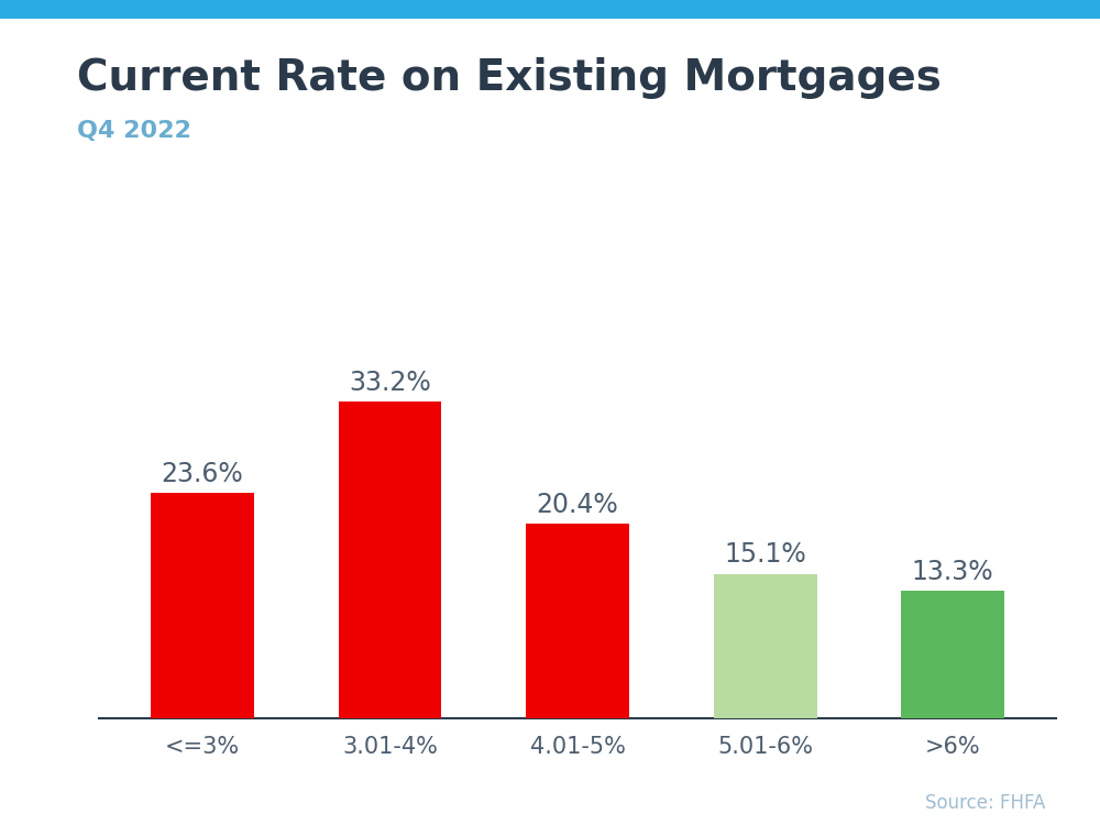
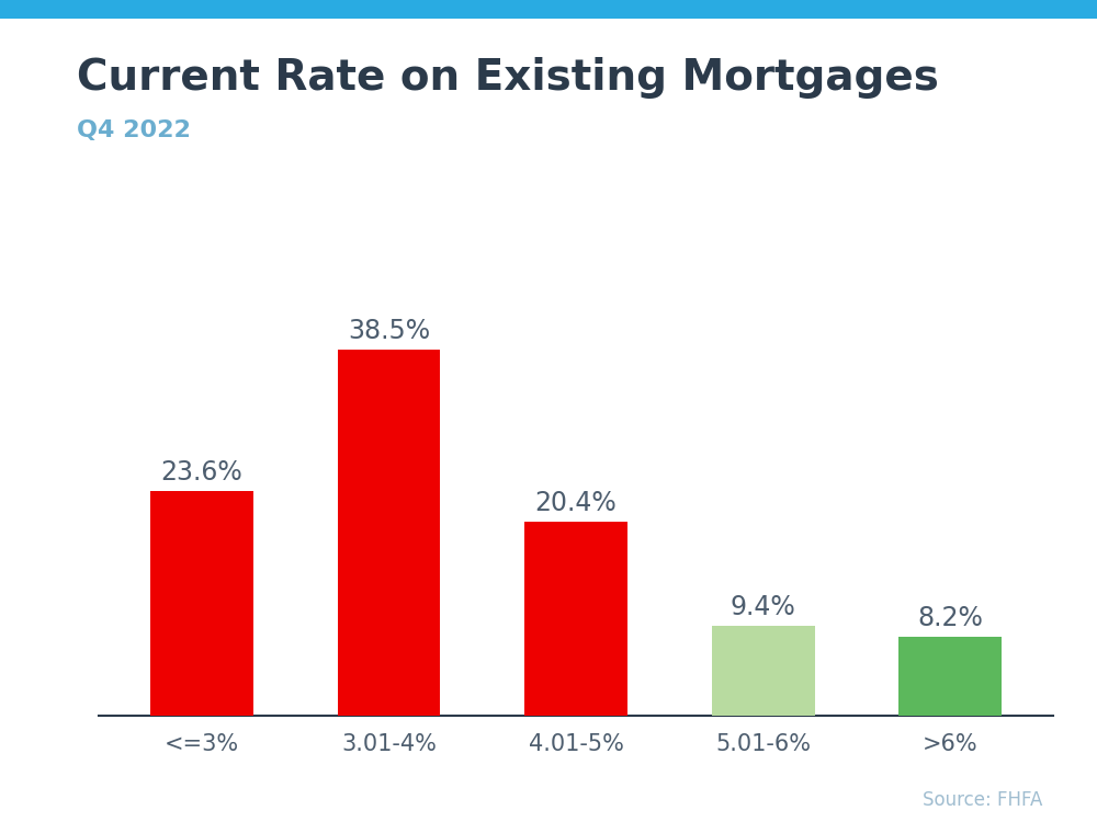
3.01-4%: 33.2% -> 38.5%
5.01-6%: 15.1% -> 9.4%
>6%: 13.3% -> 8.2%
